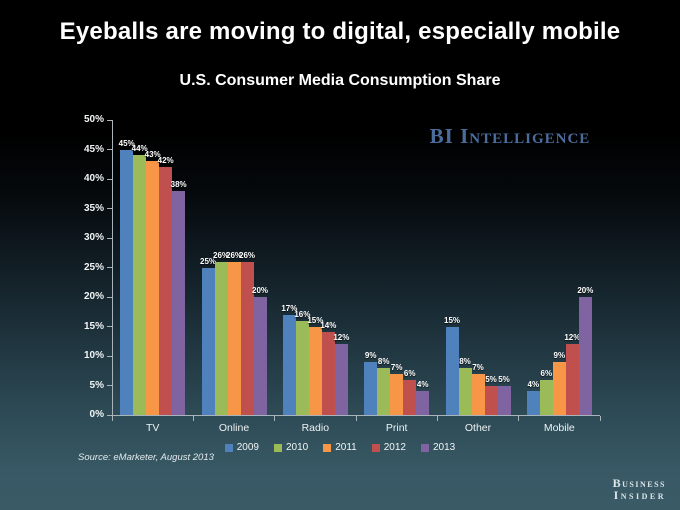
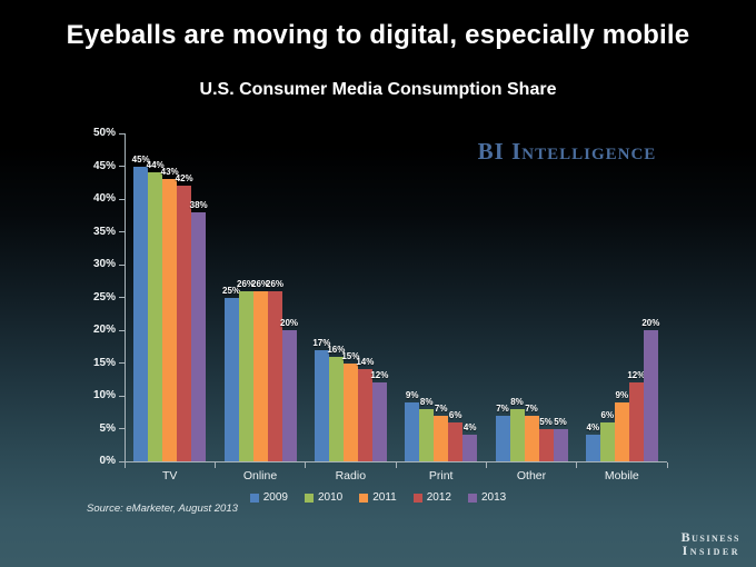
2009/Other: 15% -> 7%
